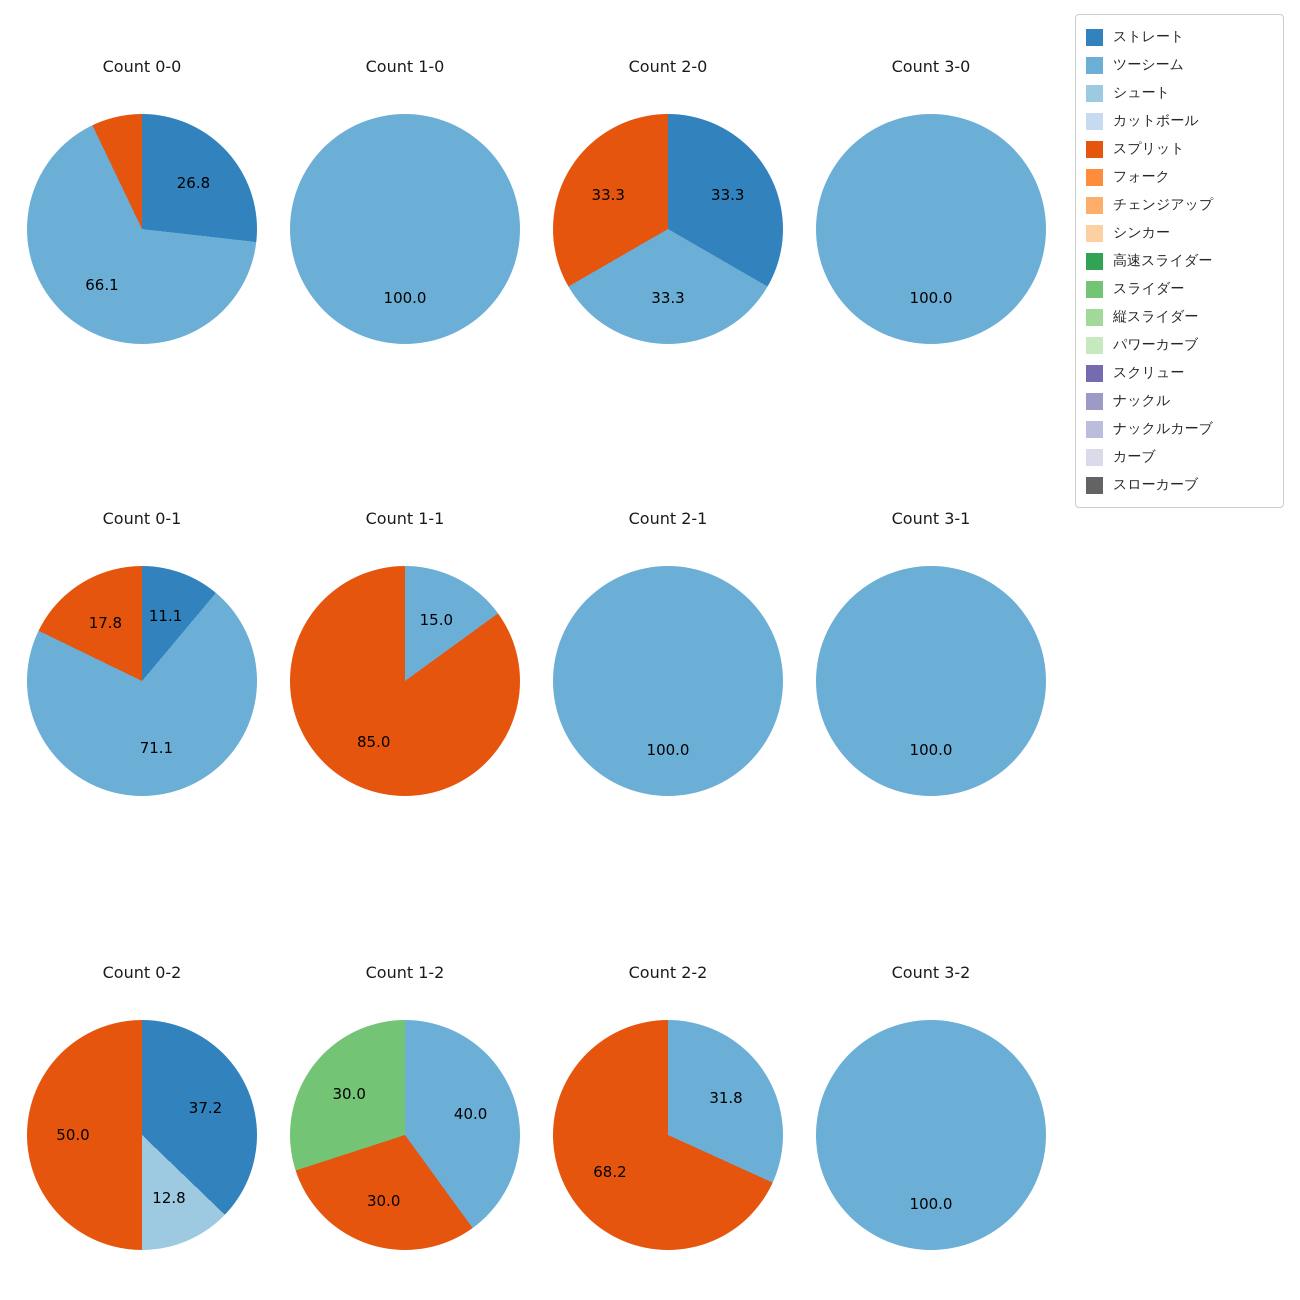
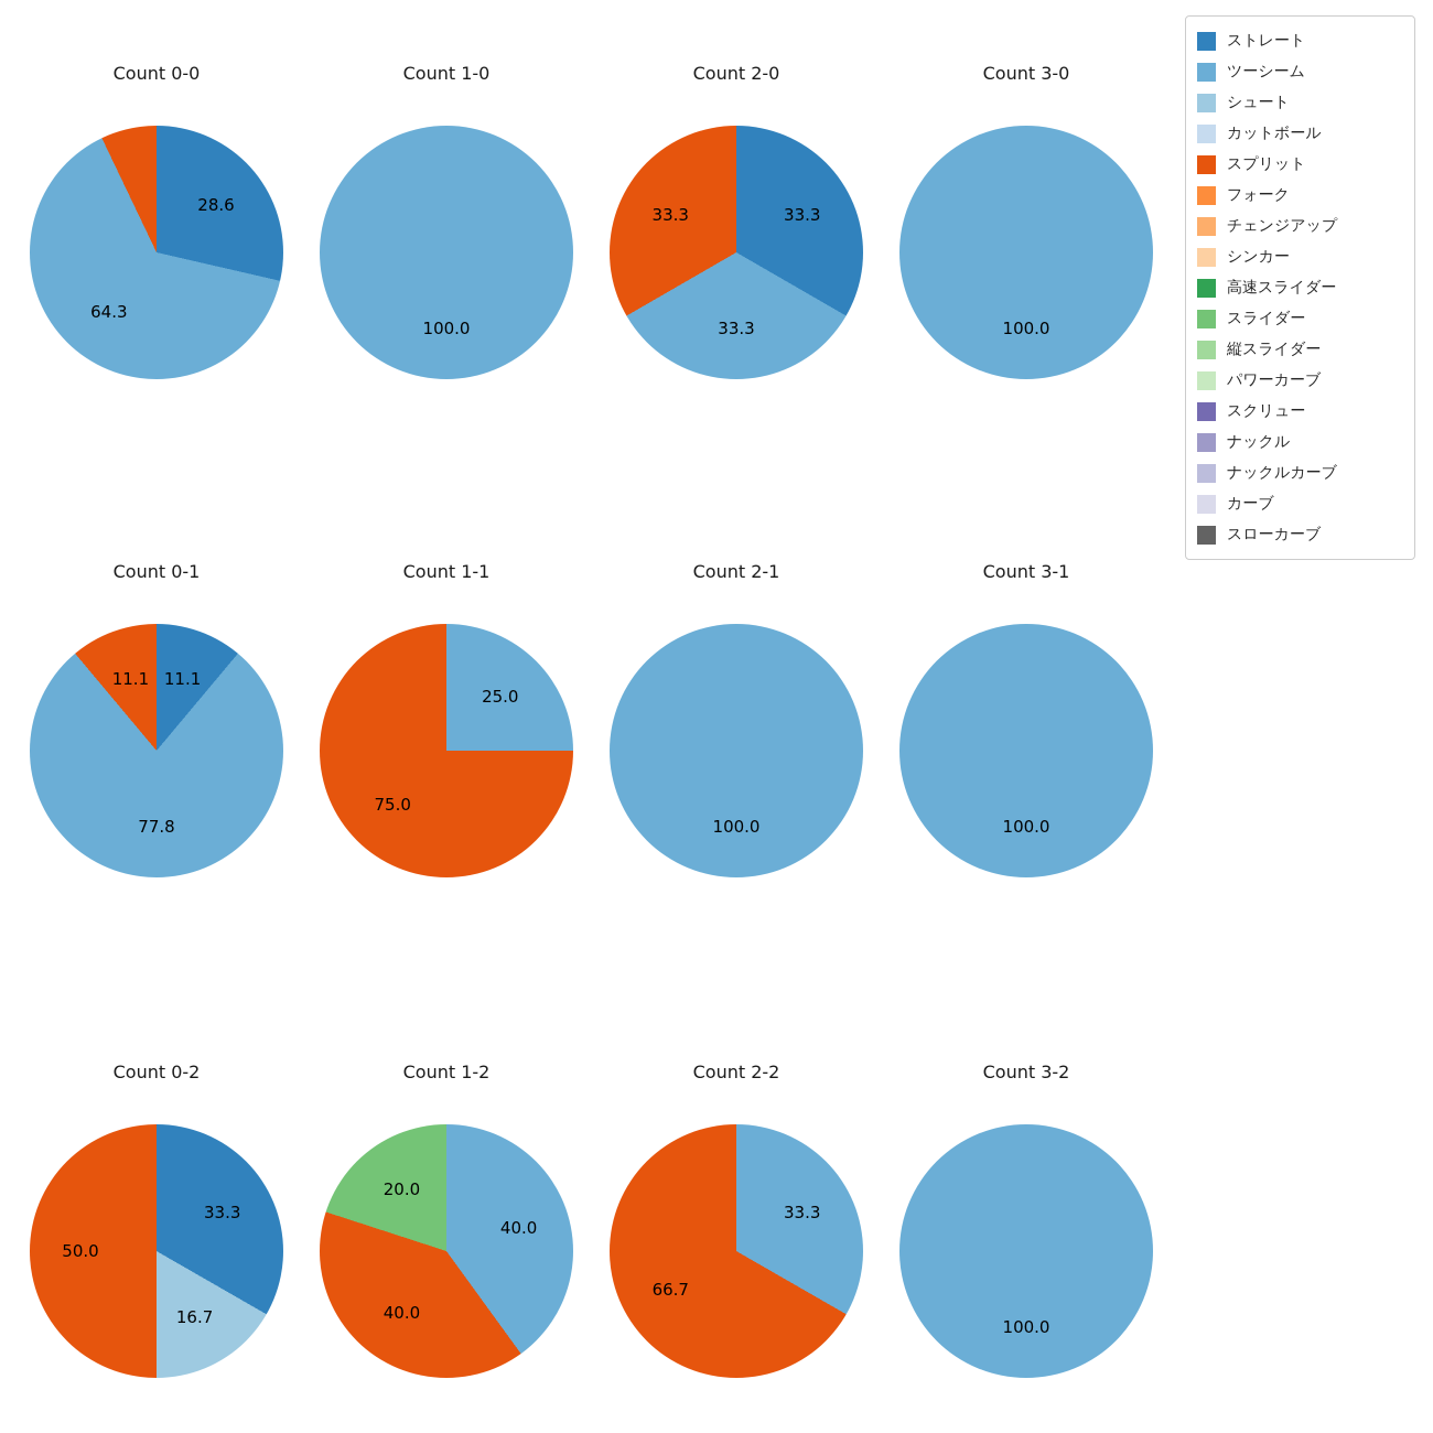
Count 0-0/ストレート: 26.8 -> 28.6
Count 0-0/ツーシーム: 66.1 -> 64.3
Count 0-1/ツーシーム: 71.1 -> 77.8
Count 0-1/スプリット: 17.8 -> 11.1
Count 1-1/ツーシーム: 15.0 -> 25.0
Count 1-1/スプリット: 85.0 -> 75.0
Count 0-2/ストレート: 37.2 -> 33.3
Count 0-2/シュート: 12.8 -> 16.7
Count 1-2/スプリット: 30.0 -> 40.0
Count 1-2/スライダー: 30.0 -> 20.0
Count 2-2/ツーシーム: 31.8 -> 33.3
Count 2-2/スプリット: 68.2 -> 66.7
